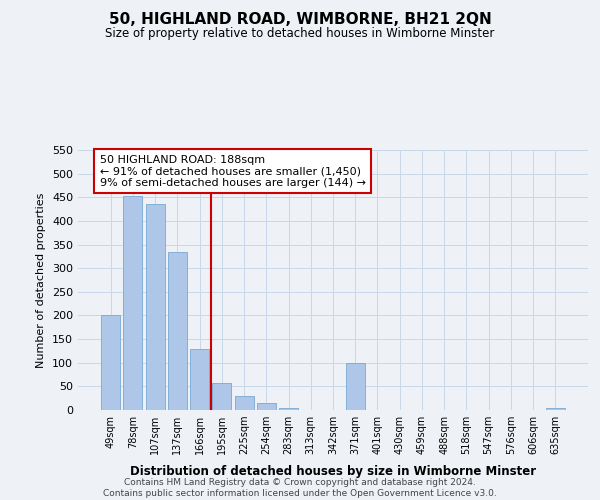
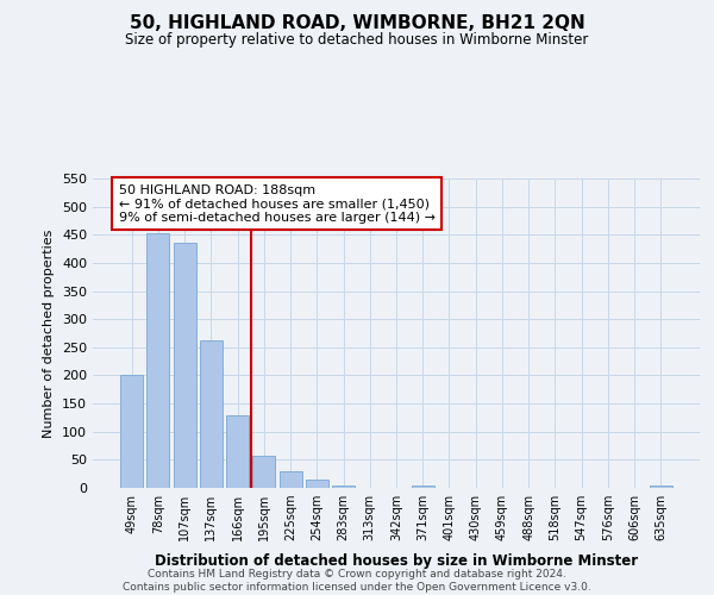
137sqm: 335 -> 263
371sqm: 100 -> 5
